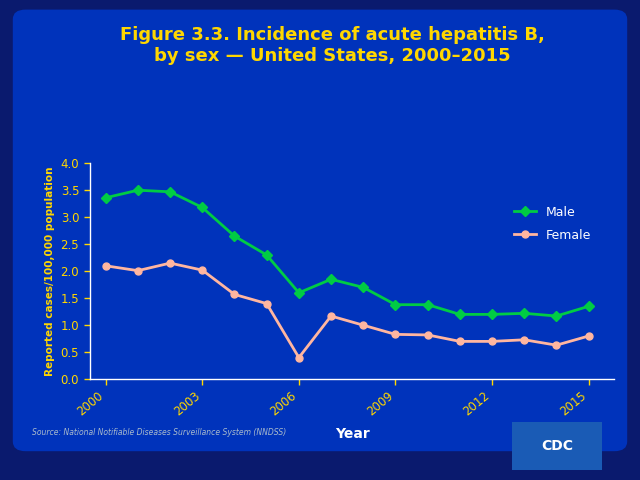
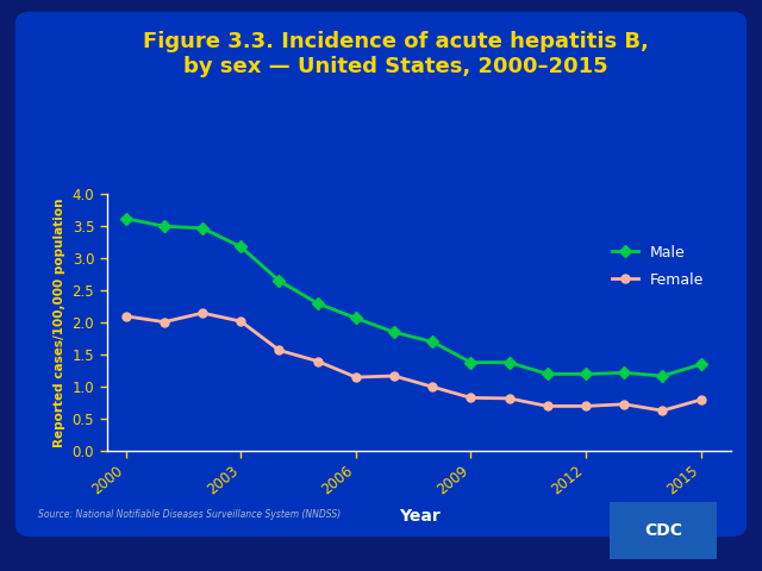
Male/2000: 3.36 -> 3.62
Male/2006: 1.60 -> 2.07
Female/2006: 0.40 -> 1.15
